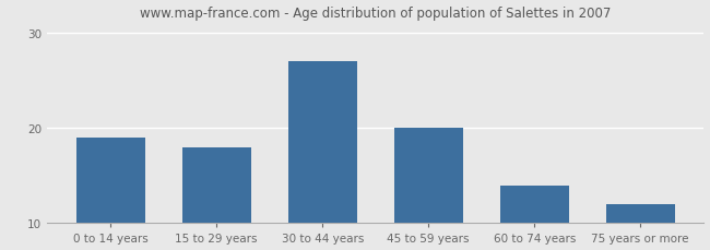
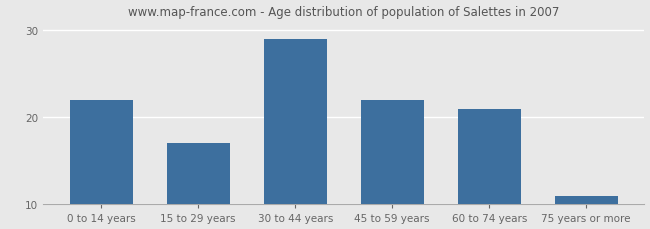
0 to 14 years: 19 -> 22
15 to 29 years: 18 -> 17
30 to 44 years: 27 -> 29
45 to 59 years: 20 -> 22
60 to 74 years: 14 -> 21
75 years or more: 12 -> 11
